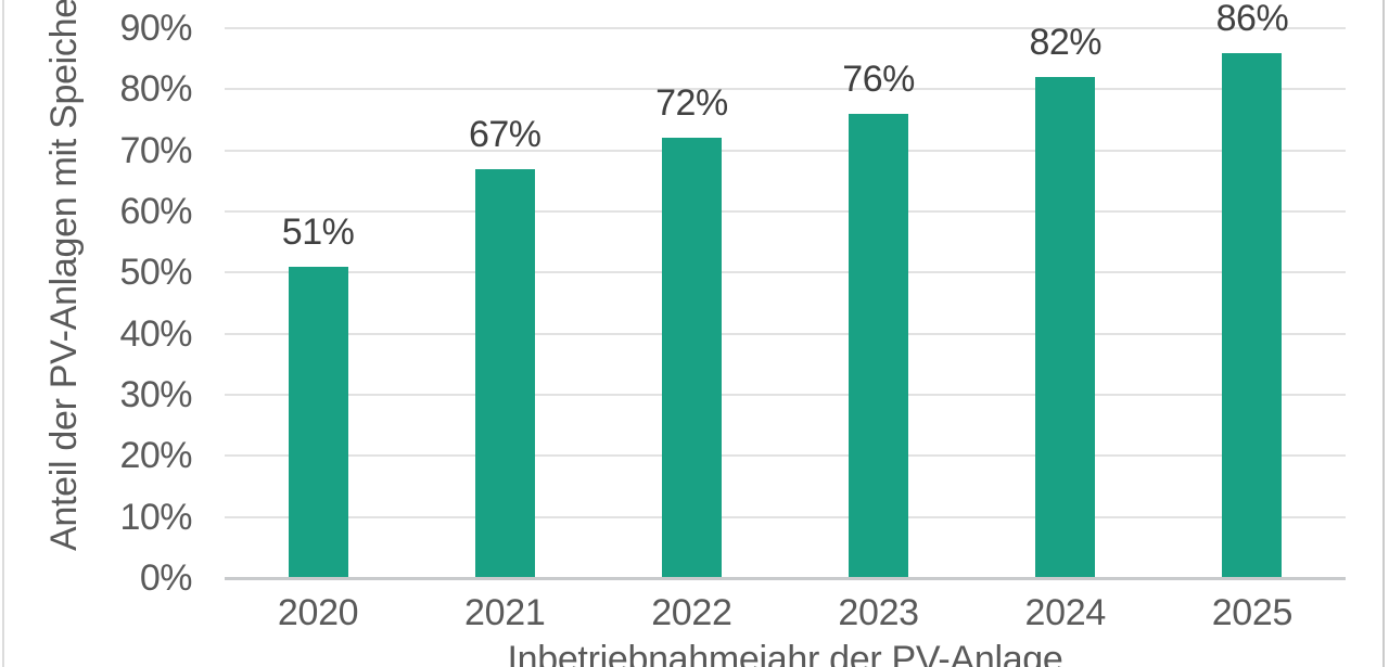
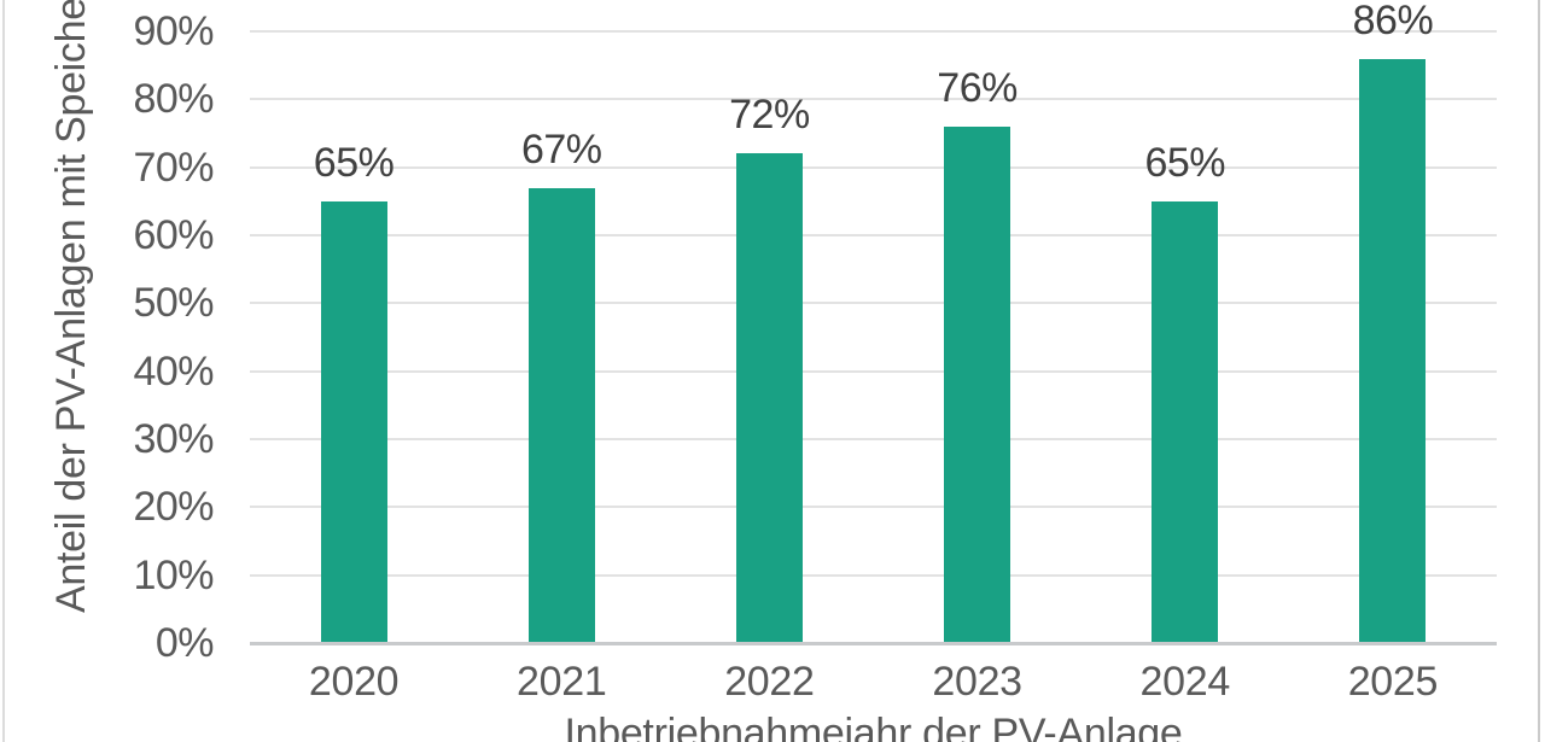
2020: 51% -> 65%
2024: 82% -> 65%
